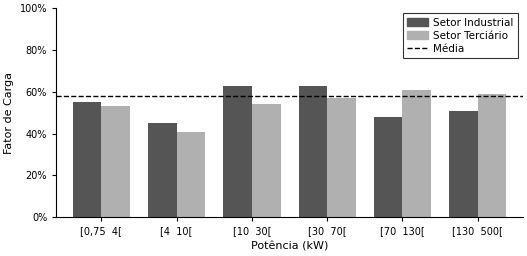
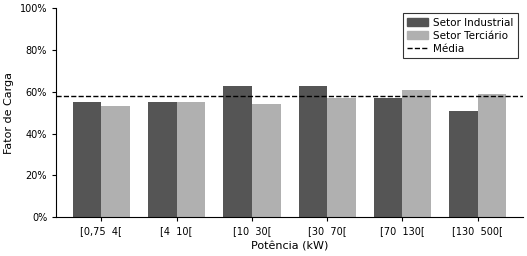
Setor Industrial/[4 10[: 45% -> 55%
Setor Terciário/[4 10[: 41% -> 55%
Setor Industrial/[70 130[: 48% -> 57%
